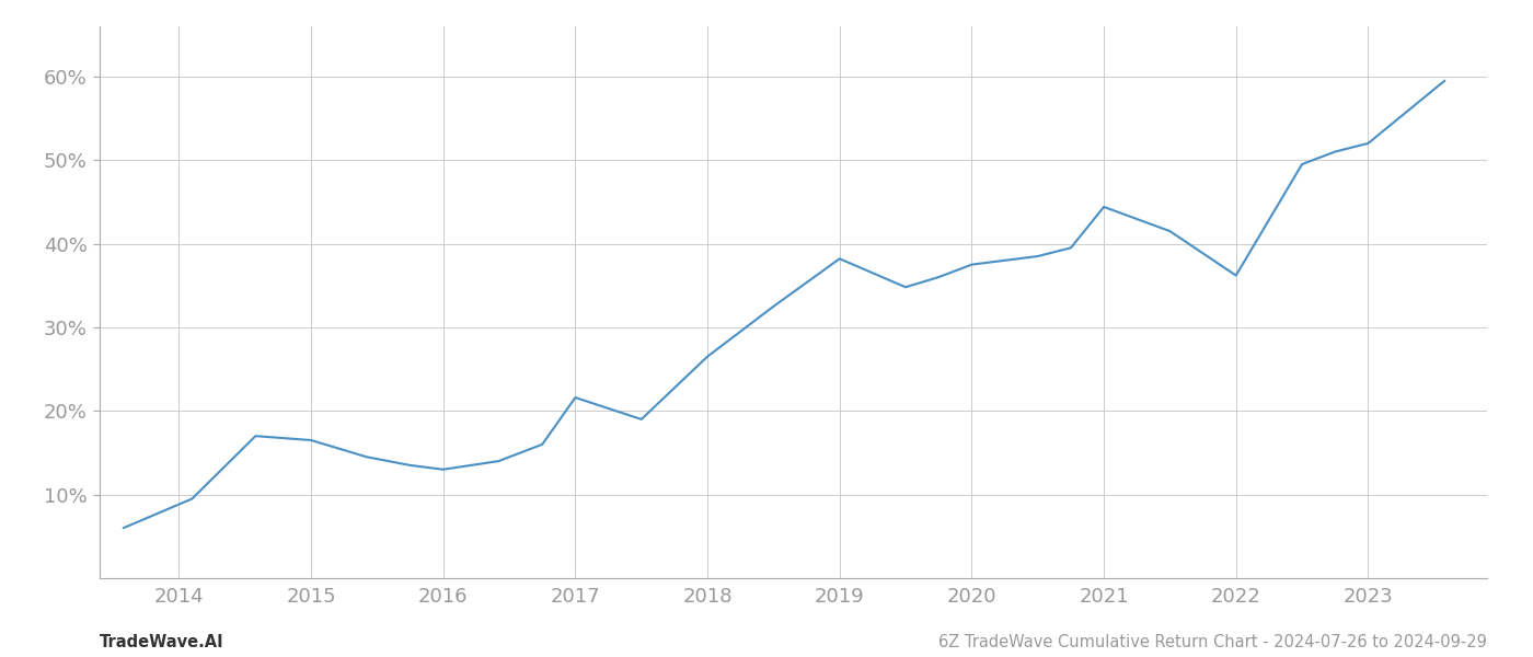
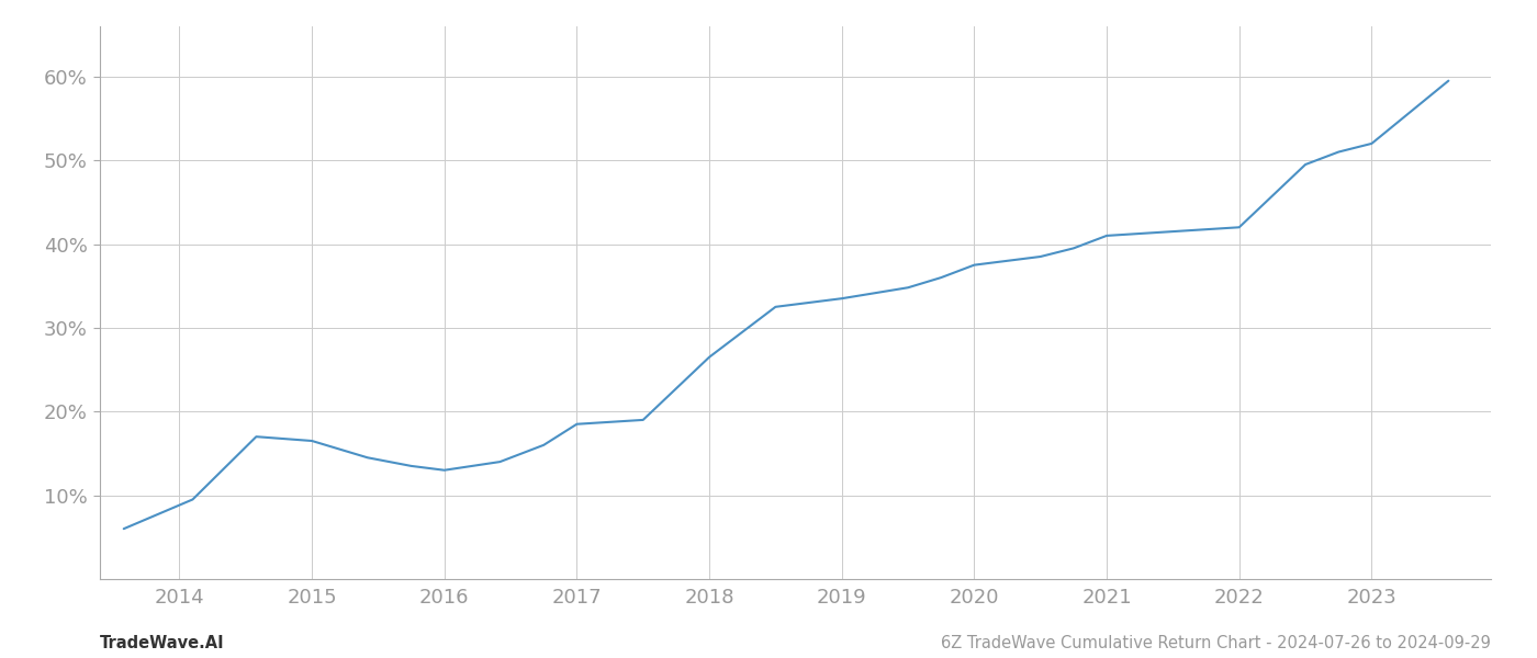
2017: 21.6% -> 18.5%
2019: 38.2% -> 33.5%
2021: 44.4% -> 41.0%
2022: 36.2% -> 42.0%
